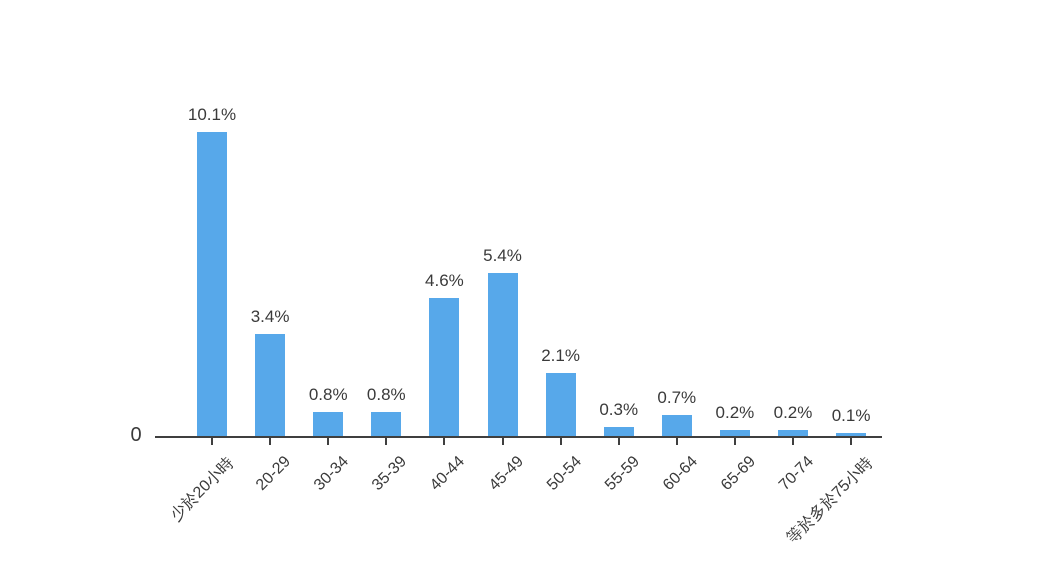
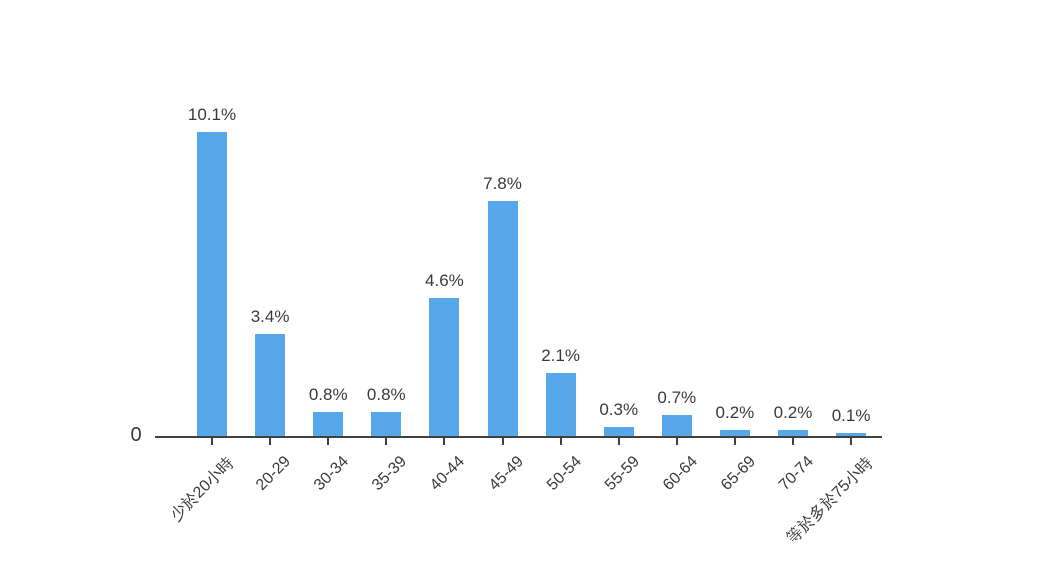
45-49: 5.4% -> 7.8%
